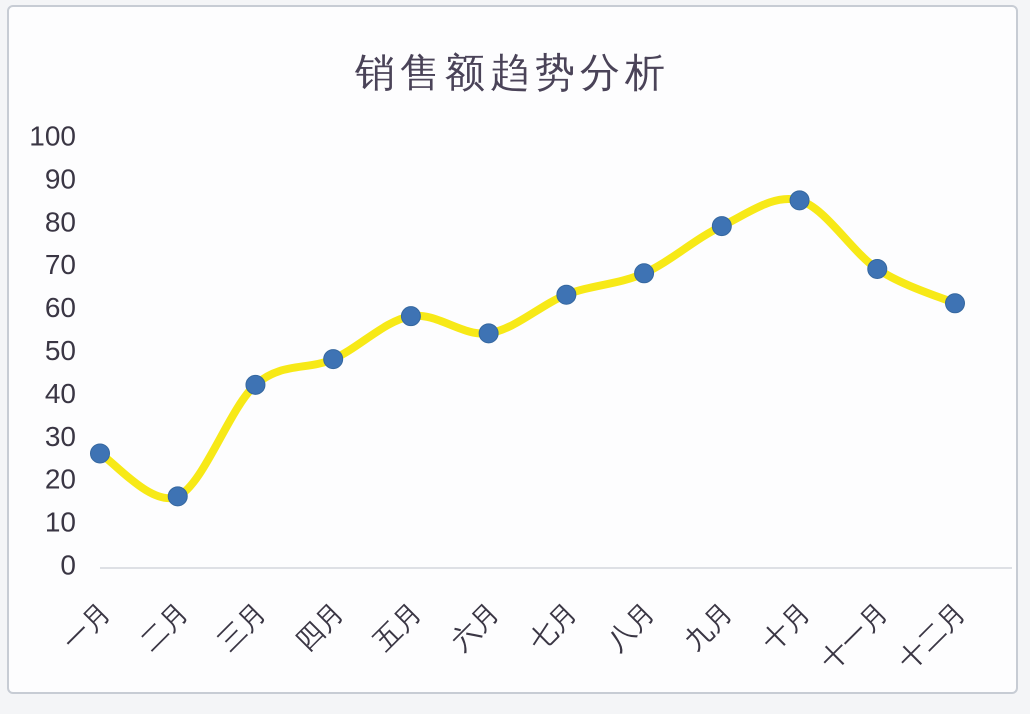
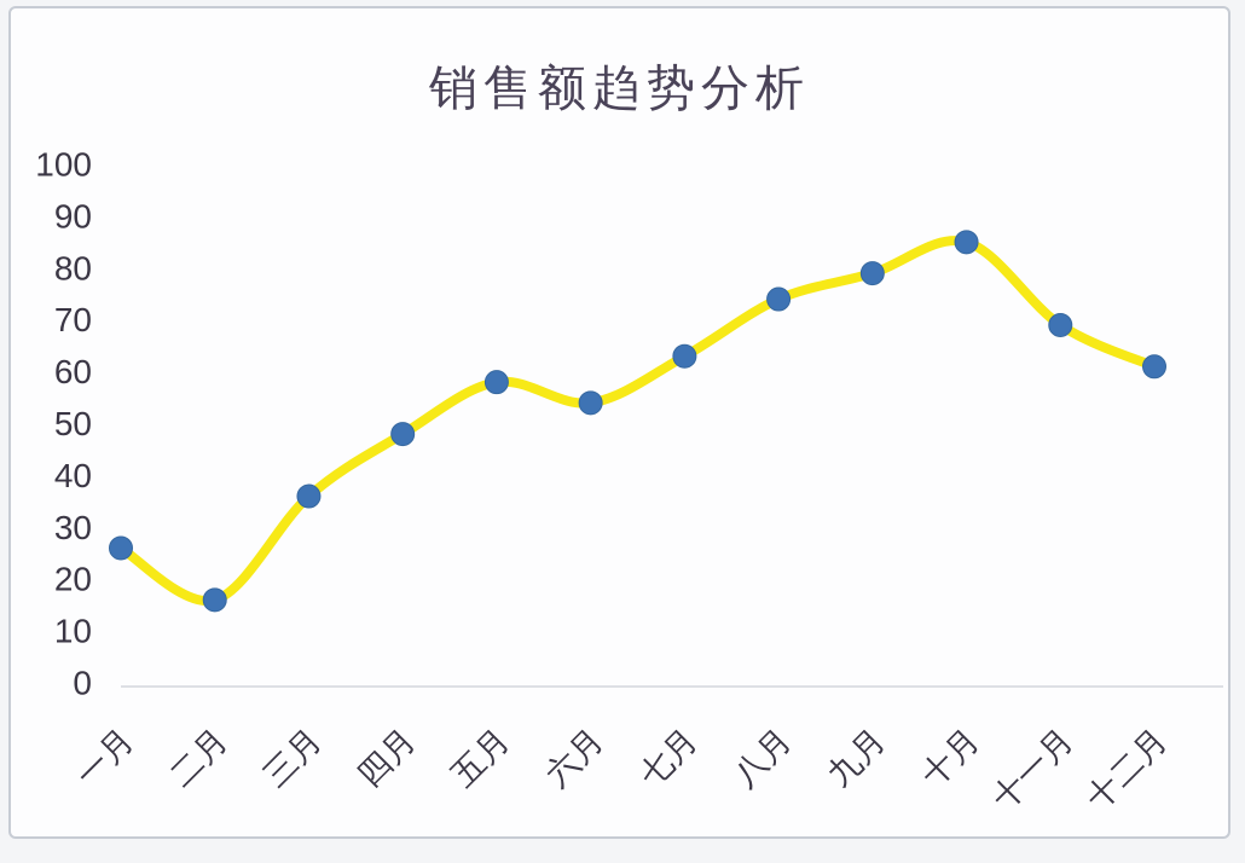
三月: 42 -> 36
八月: 68 -> 74
